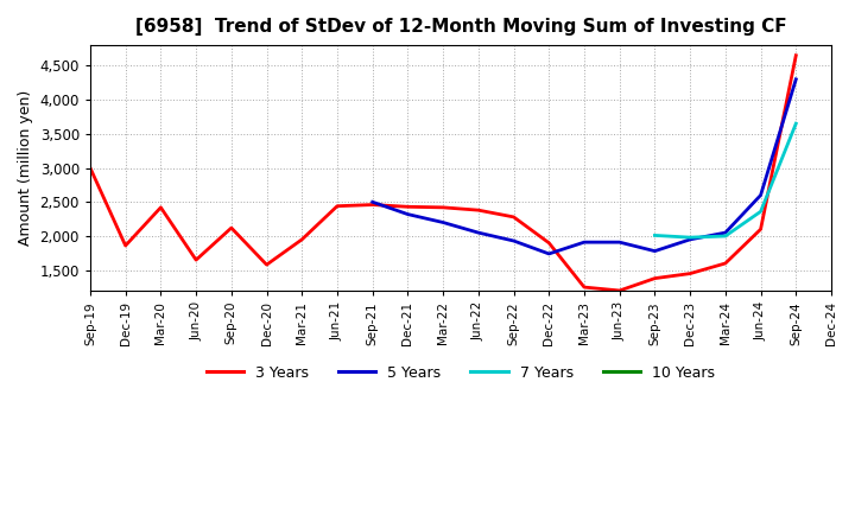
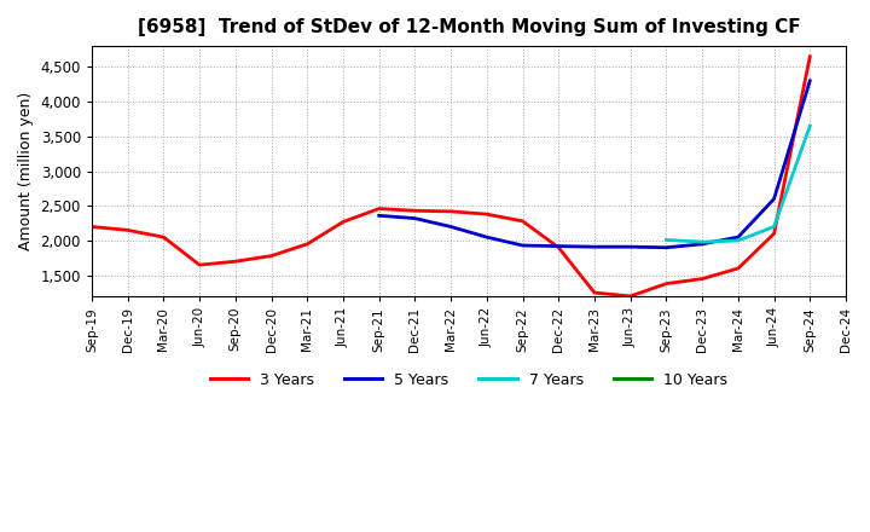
3 Years/Sep-19: 3,000 -> 2,200
3 Years/Dec-19: 1,860 -> 2,150
3 Years/Mar-20: 2,420 -> 2,050
3 Years/Sep-20: 2,120 -> 1,700
3 Years/Dec-20: 1,580 -> 1,780
3 Years/Jun-21: 2,440 -> 2,270
5 Years/Sep-21: 2,500 -> 2,360
5 Years/Dec-22: 1,740 -> 1,920
5 Years/Sep-23: 1,780 -> 1,900
7 Years/Jun-24: 2,360 -> 2,200
